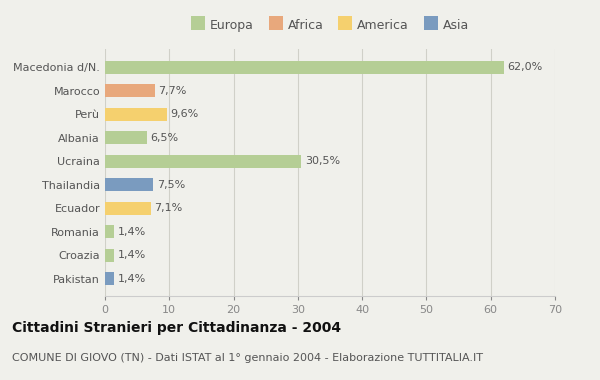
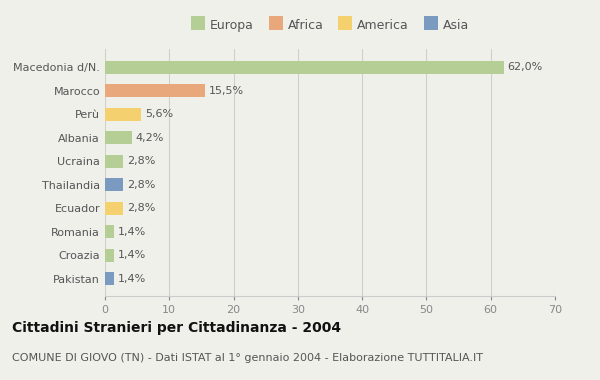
Marocco: 7,7% -> 15,5%
Perù: 9,6% -> 5,6%
Albania: 6,5% -> 4,2%
Ucraina: 30,5% -> 2,8%
Thailandia: 7,5% -> 2,8%
Ecuador: 7,1% -> 2,8%
